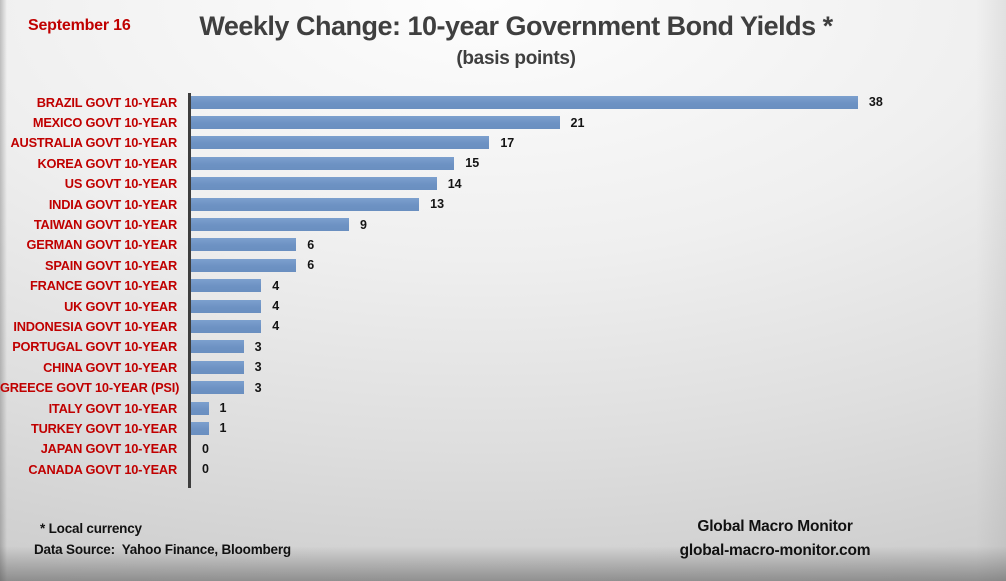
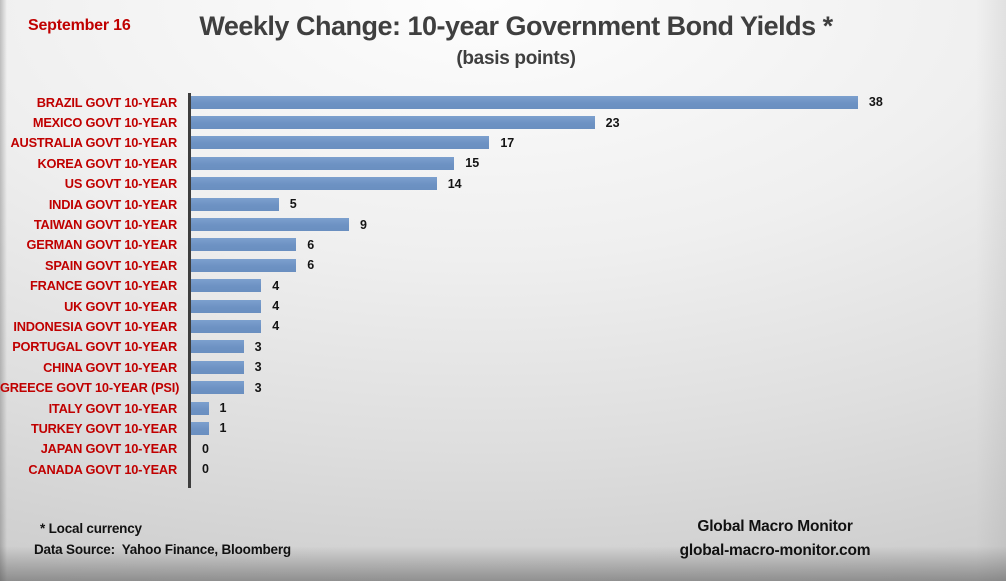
MEXICO GOVT 10-YEAR: 21 -> 23
INDIA GOVT 10-YEAR: 13 -> 5
